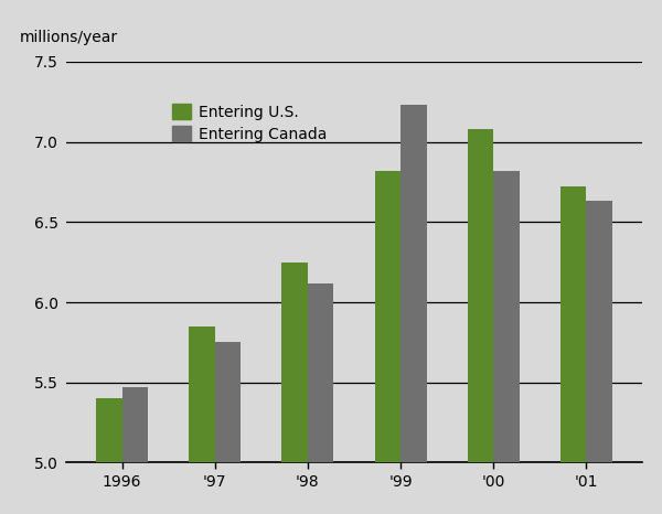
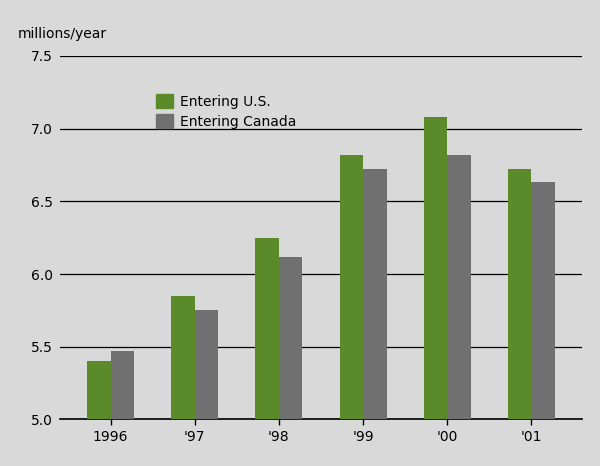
Entering Canada/'99: 7.23 -> 6.72
